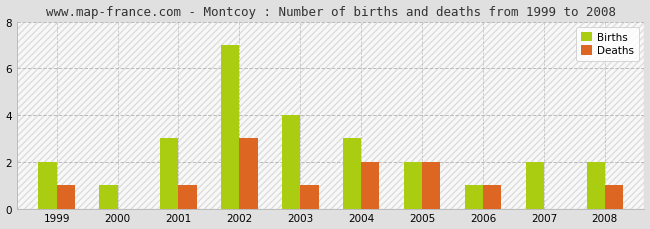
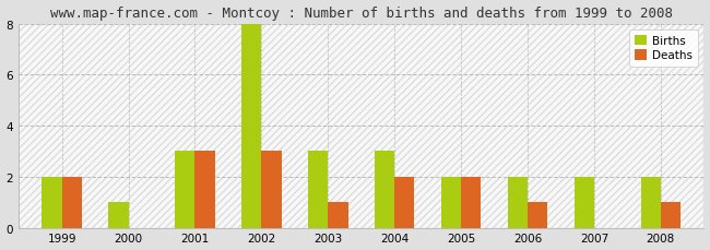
Deaths/1999: 1 -> 2
Deaths/2001: 1 -> 3
Births/2002: 7 -> 8
Births/2003: 4 -> 3
Births/2006: 1 -> 2
